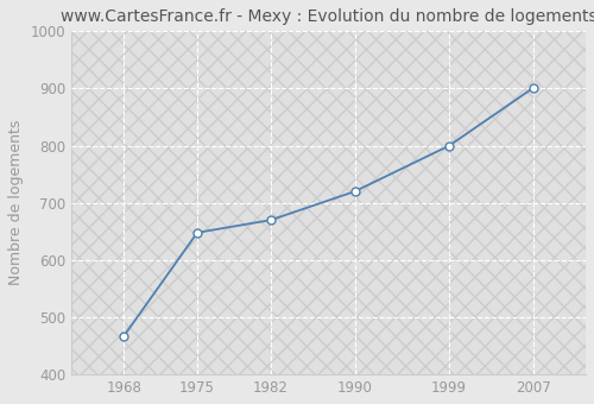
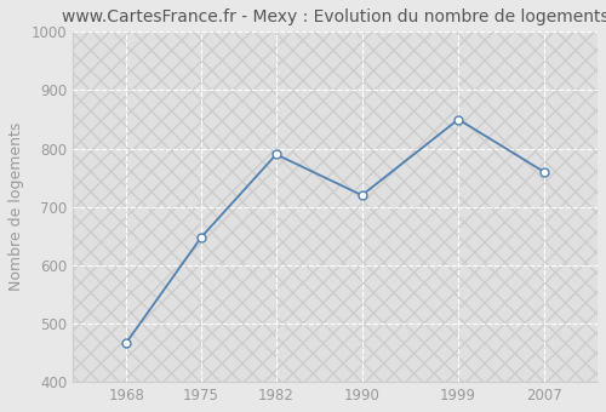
1982: 670 -> 790
1999: 800 -> 850
2007: 901 -> 760
